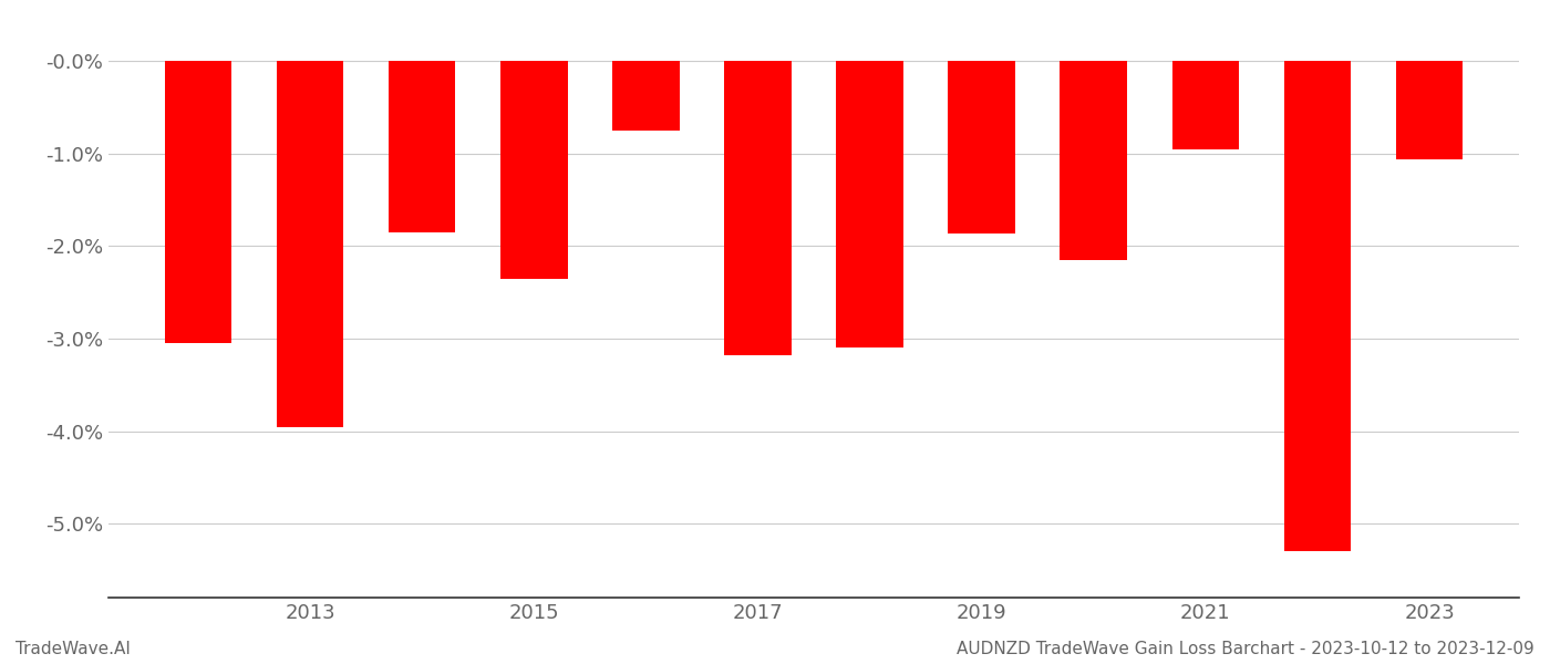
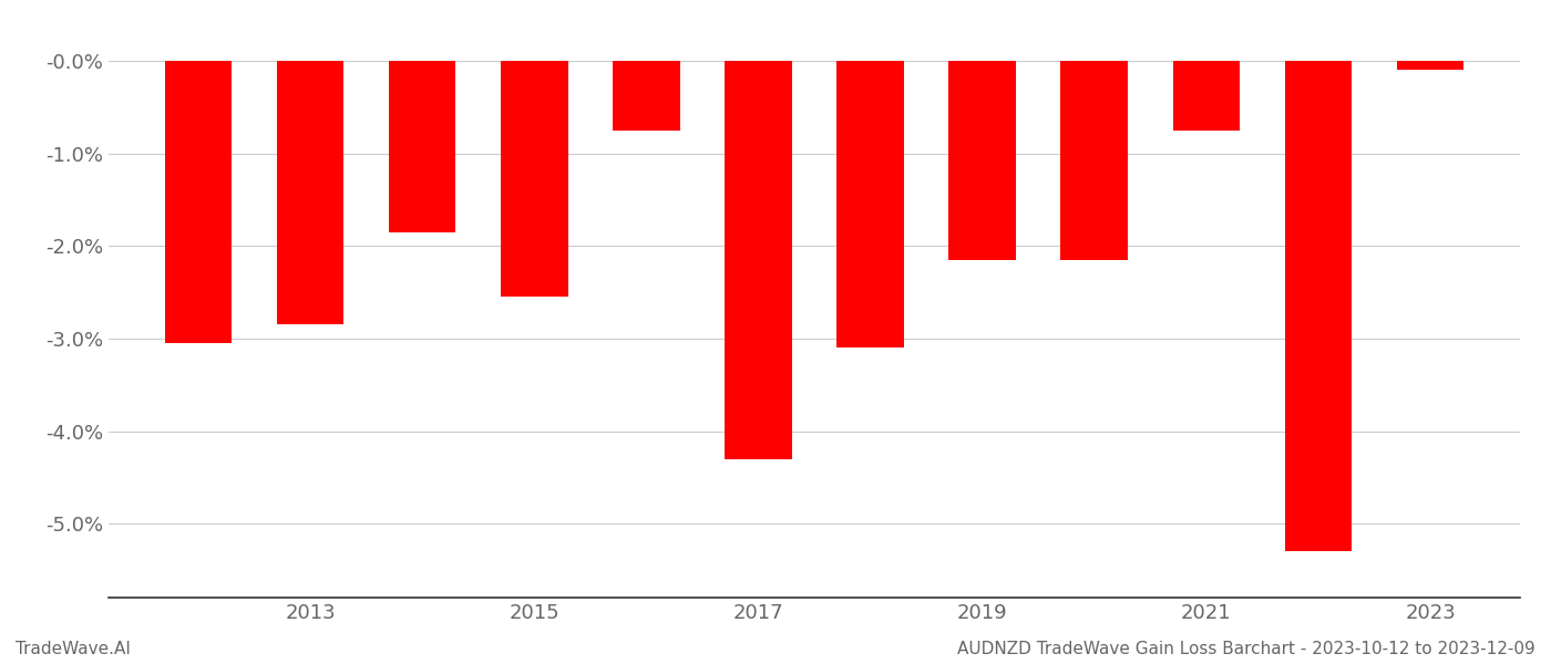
2013: -3.96% -> -2.85%
2015: -2.36% -> -2.55%
2017: -3.18% -> -4.30%
2019: -1.86% -> -2.15%
2021: -0.96% -> -0.75%
2023: -1.06% -> -0.10%
